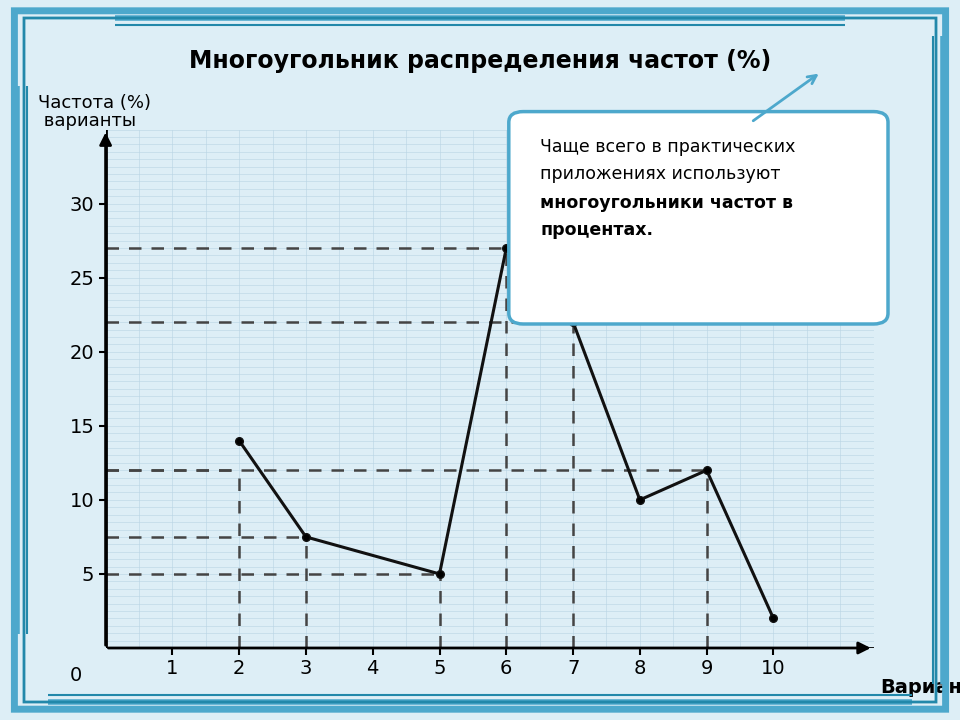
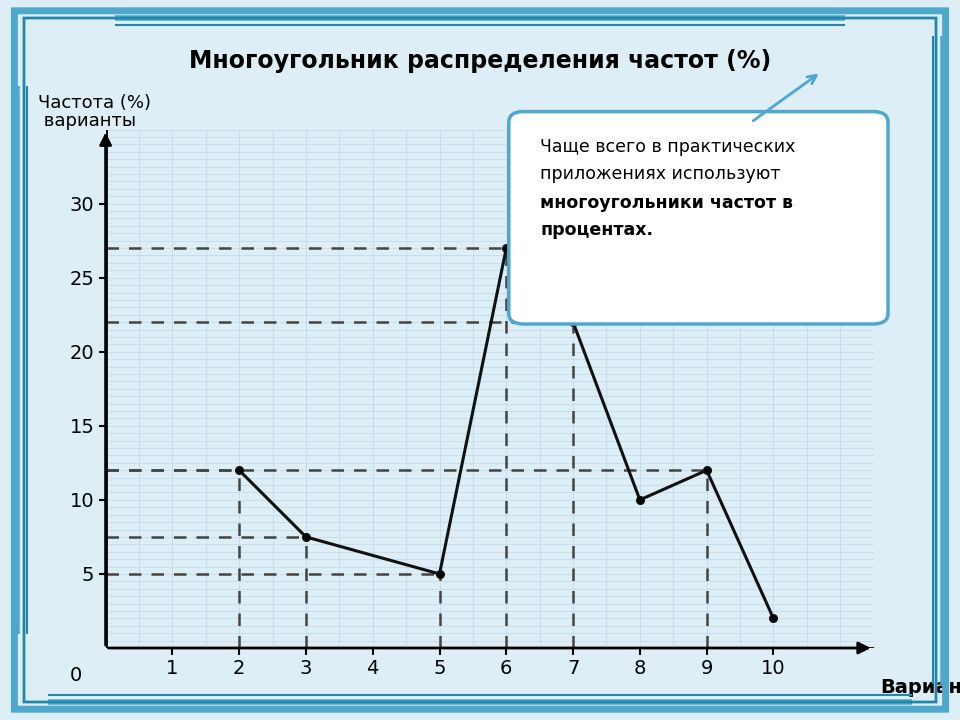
2: 14.0 -> 12.0
